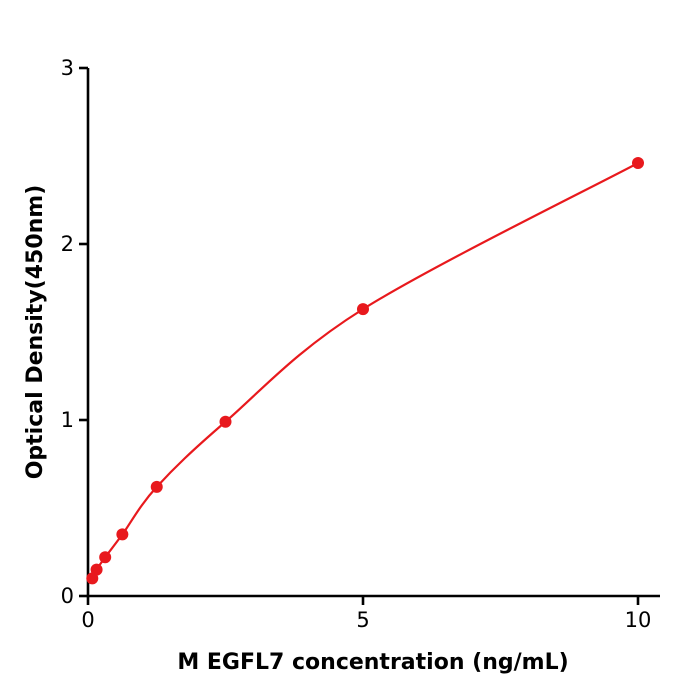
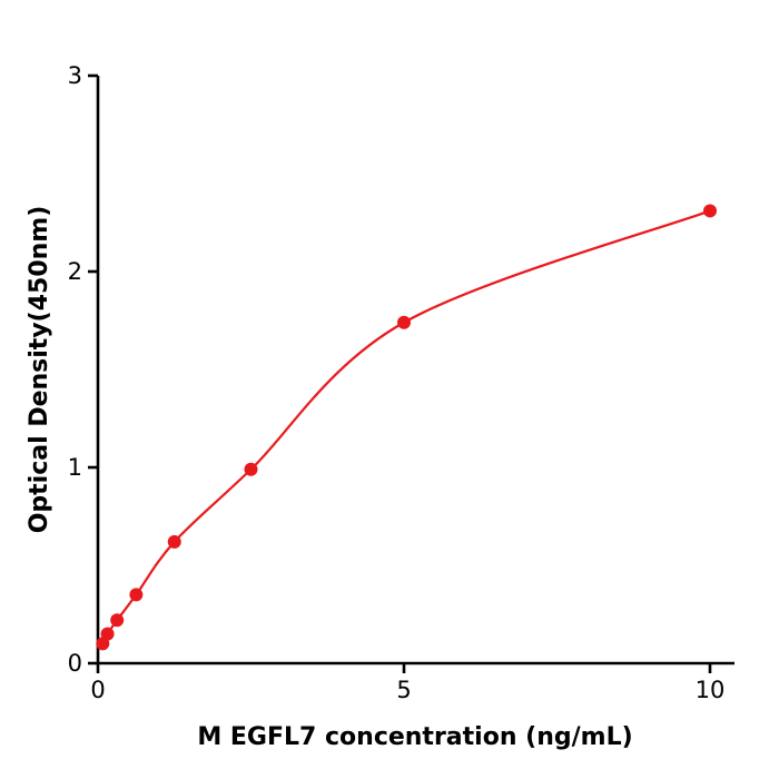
5: 1.63 -> 1.74
10: 2.46 -> 2.31
